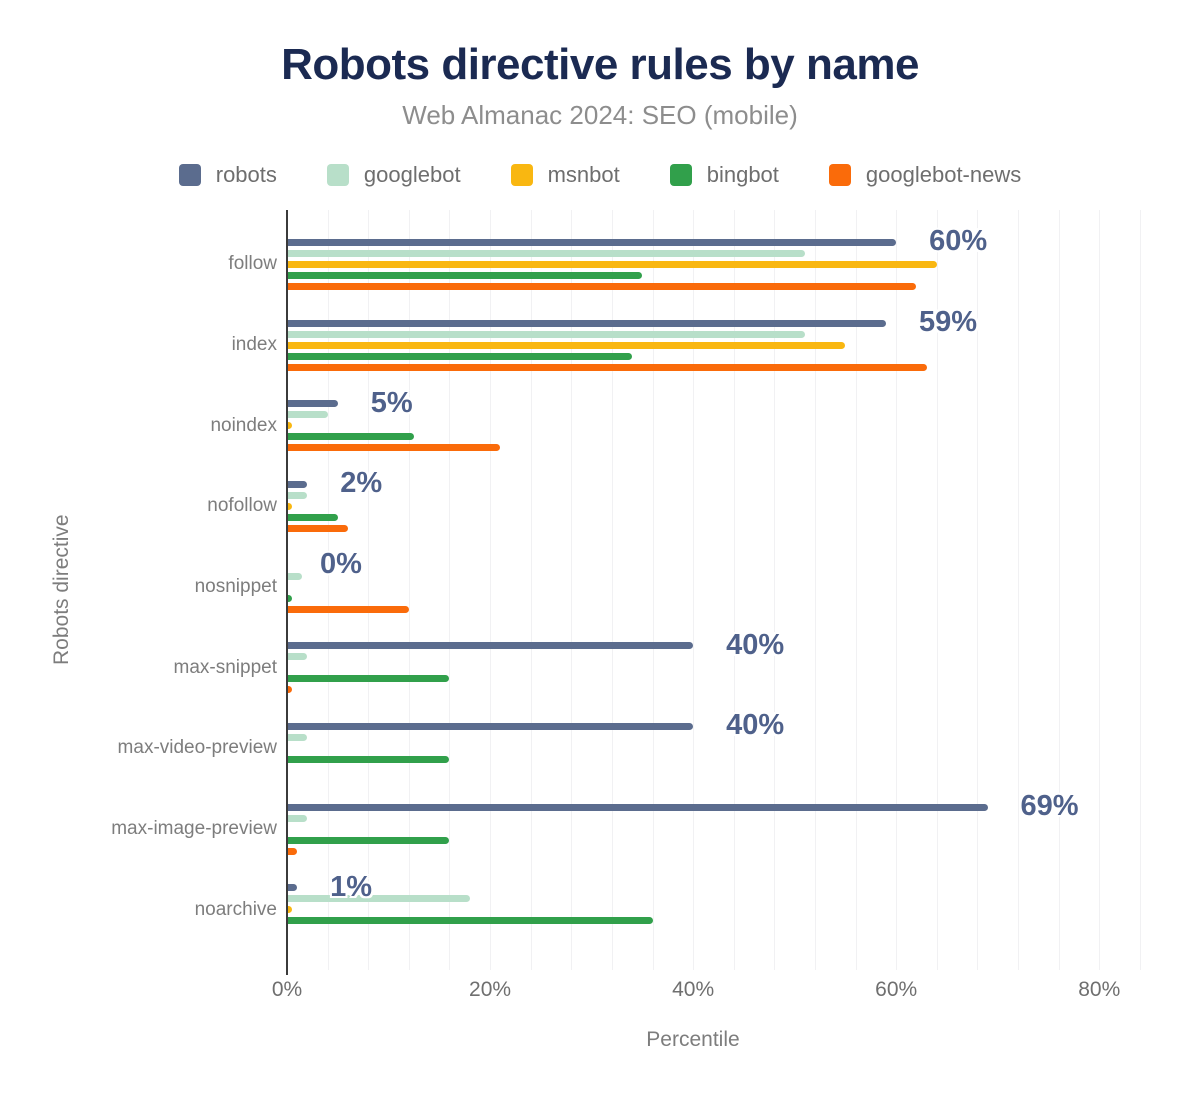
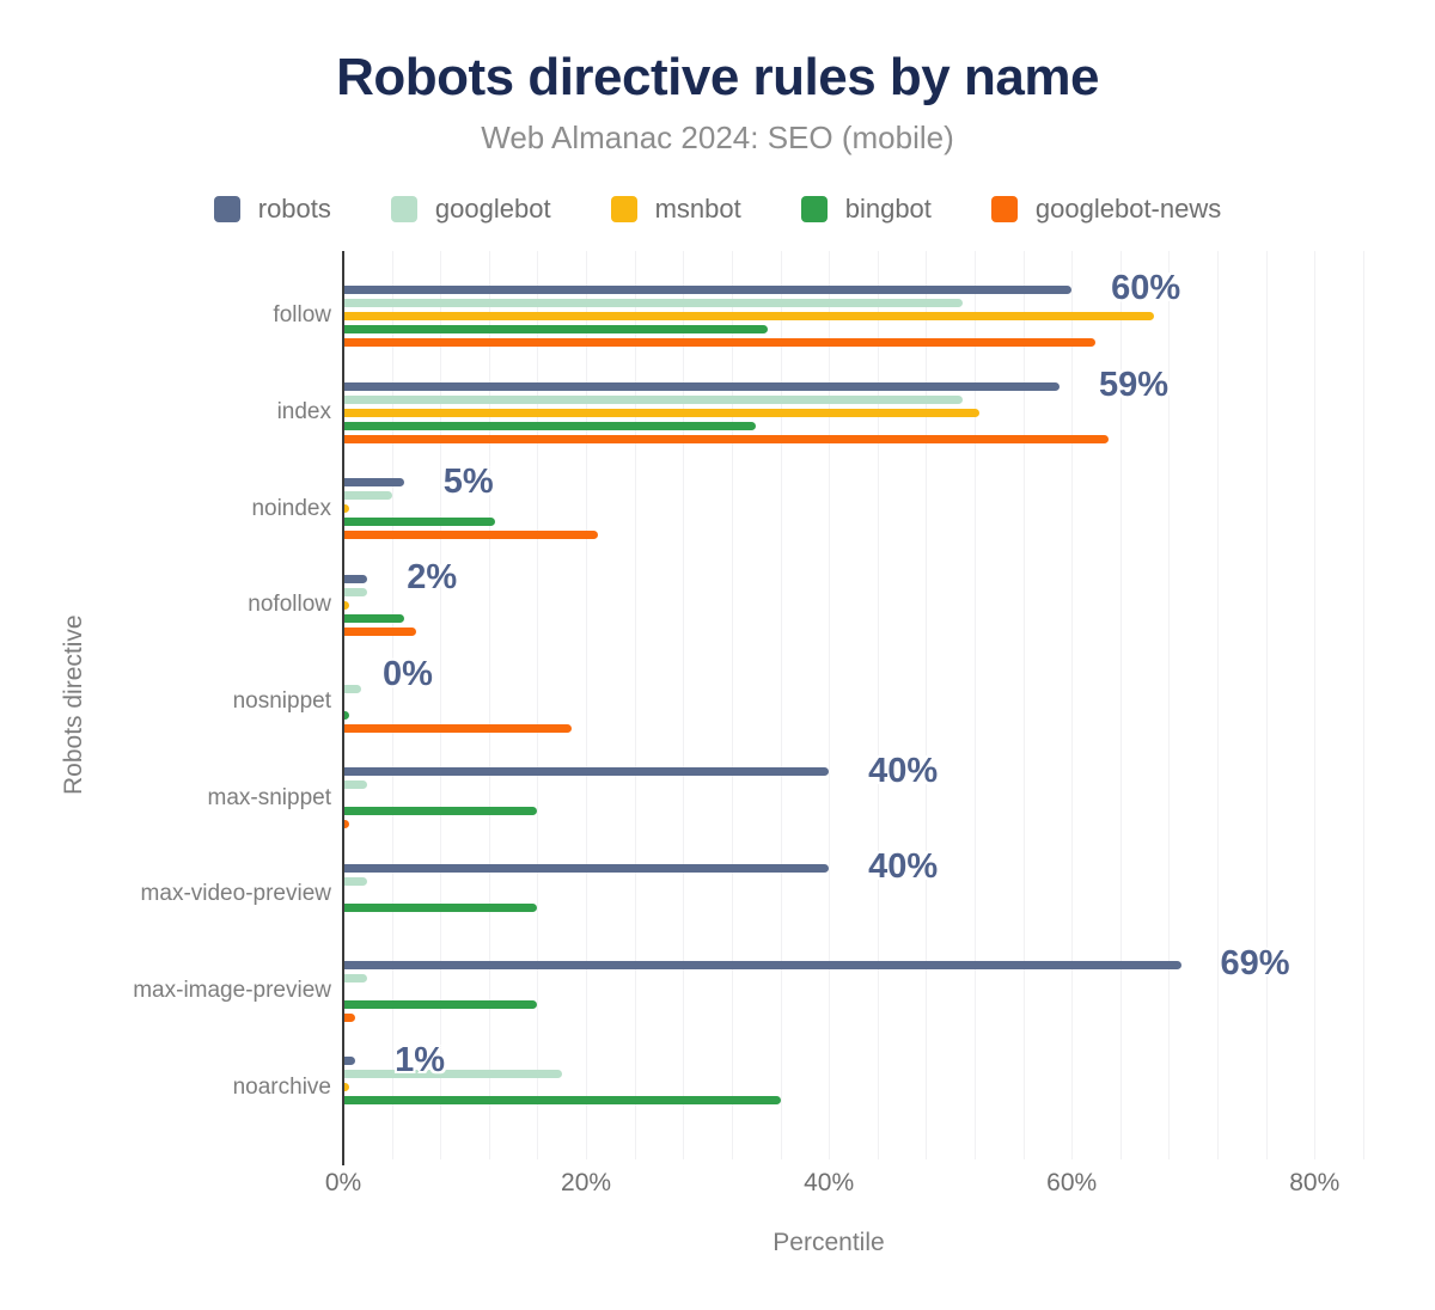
msnbot/follow: 64.0% -> 66.8%
msnbot/index: 55.0% -> 52.4%
googlebot-news/nosnippet: 12.0% -> 18.8%
